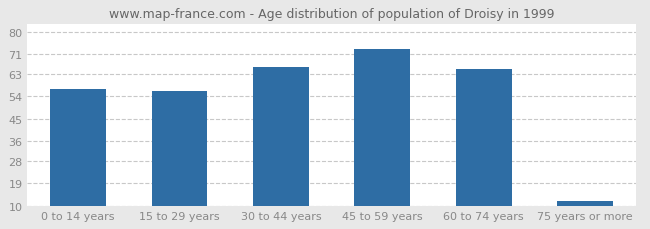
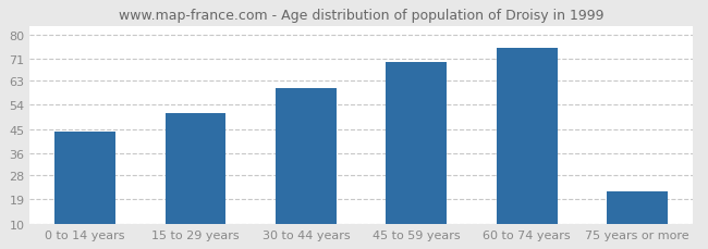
0 to 14 years: 57 -> 44
15 to 29 years: 56 -> 51
30 to 44 years: 66 -> 60
45 to 59 years: 73 -> 70
60 to 74 years: 65 -> 75
75 years or more: 12 -> 22
